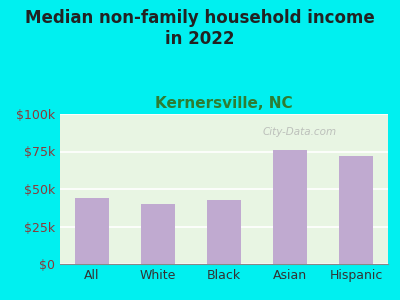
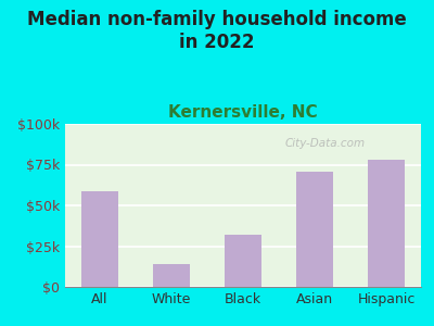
All: $44k -> $59k
White: $40k -> $14k
Black: $43k -> $32k
Asian: $76k -> $71k
Hispanic: $72k -> $78k
